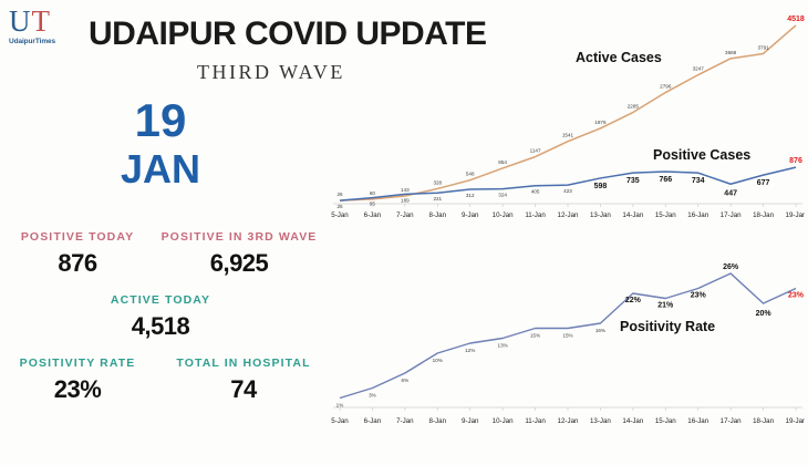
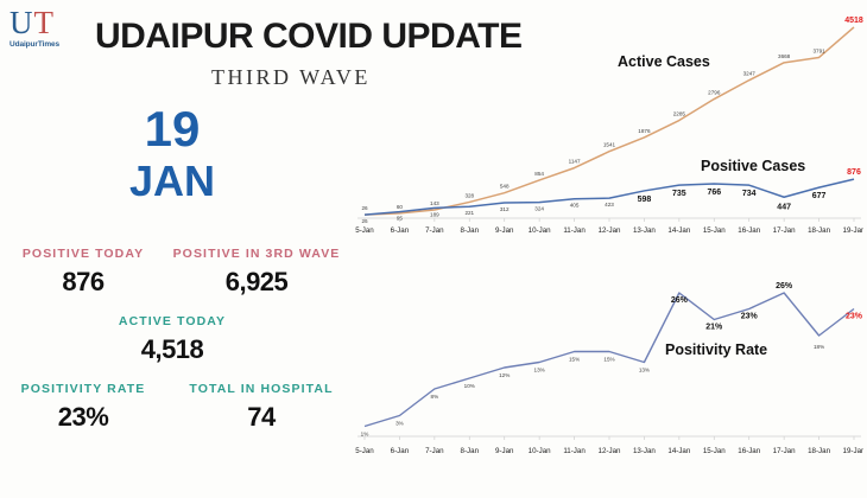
Positivity Rate/7-Jan: 6% -> 8%
Positivity Rate/13-Jan: 16% -> 13%
Positivity Rate/14-Jan: 22% -> 26%
Positivity Rate/18-Jan: 20% -> 18%
